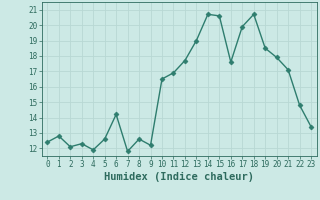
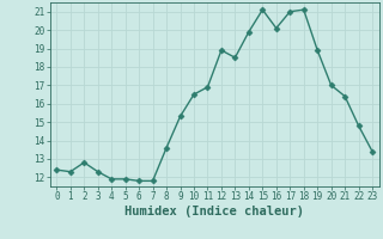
1: 12.8 -> 12.3
2: 12.1 -> 12.8
5: 12.6 -> 11.9
6: 14.2 -> 11.8
8: 12.6 -> 13.6
9: 12.2 -> 15.3
12: 17.7 -> 18.9
13: 19.0 -> 18.5
14: 20.7 -> 19.9
15: 20.6 -> 21.1
16: 17.6 -> 20.1
17: 19.9 -> 21.0
18: 20.7 -> 21.1
19: 18.5 -> 18.9
20: 17.9 -> 17.0
21: 17.1 -> 16.4
